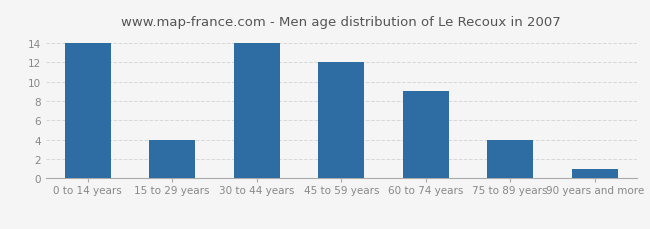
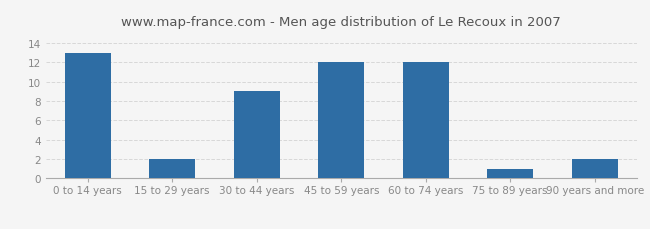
0 to 14 years: 14 -> 13
15 to 29 years: 4 -> 2
30 to 44 years: 14 -> 9
60 to 74 years: 9 -> 12
75 to 89 years: 4 -> 1
90 years and more: 1 -> 2
